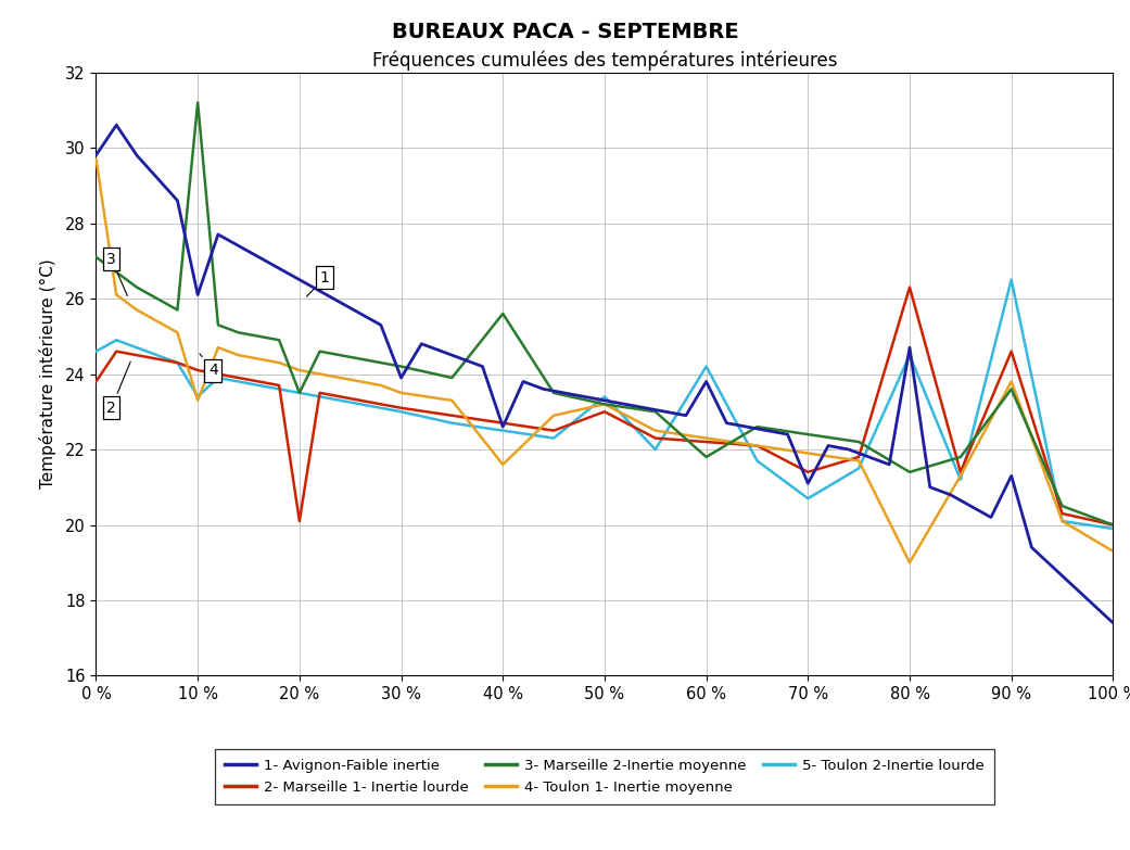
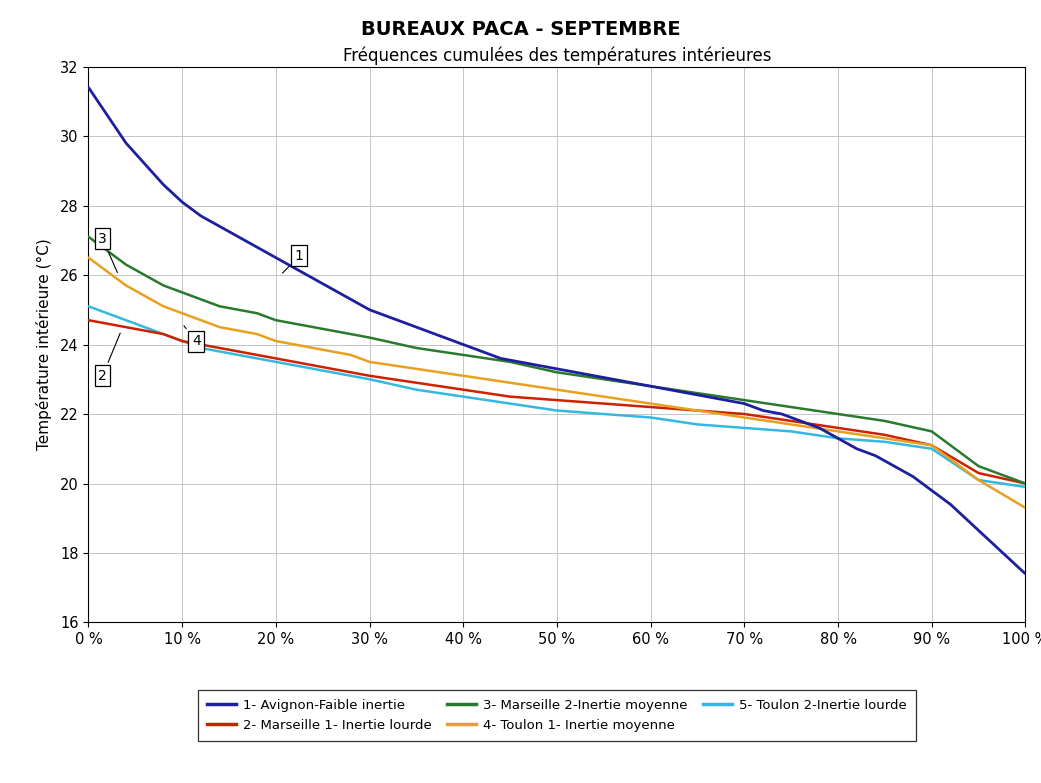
1- Avignon-Faible inertie/0 %: 29.8 -> 31.4
2- Marseille 1- Inertie lourde/0 %: 23.8 -> 24.7
4- Toulon 1- Inertie moyenne/0 %: 29.7 -> 26.5
5- Toulon 2-Inertie lourde/0 %: 24.6 -> 25.1
1- Avignon-Faible inertie/10 %: 26.1 -> 28.1
3- Marseille 2-Inertie moyenne/10 %: 31.2 -> 25.5
4- Toulon 1- Inertie moyenne/10 %: 23.3 -> 24.9
5- Toulon 2-Inertie lourde/10 %: 23.4 -> 24.1
2- Marseille 1- Inertie lourde/20 %: 20.1 -> 23.6
3- Marseille 2-Inertie moyenne/20 %: 23.5 -> 24.7
1- Avignon-Faible inertie/30 %: 23.9 -> 25.0
1- Avignon-Faible inertie/40 %: 22.6 -> 24.0
3- Marseille 2-Inertie moyenne/40 %: 25.6 -> 23.7
4- Toulon 1- Inertie moyenne/40 %: 21.6 -> 23.1
2- Marseille 1- Inertie lourde/50 %: 23.0 -> 22.4
4- Toulon 1- Inertie moyenne/50 %: 23.2 -> 22.7
5- Toulon 2-Inertie lourde/50 %: 23.4 -> 22.1
1- Avignon-Faible inertie/60 %: 23.8 -> 22.8
3- Marseille 2-Inertie moyenne/60 %: 21.8 -> 22.8
5- Toulon 2-Inertie lourde/60 %: 24.2 -> 21.9
1- Avignon-Faible inertie/70 %: 21.1 -> 22.3
2- Marseille 1- Inertie lourde/70 %: 21.4 -> 22.0
5- Toulon 2-Inertie lourde/70 %: 20.7 -> 21.6
1- Avignon-Faible inertie/80 %: 24.7 -> 21.3
2- Marseille 1- Inertie lourde/80 %: 26.3 -> 21.6
3- Marseille 2-Inertie moyenne/80 %: 21.4 -> 22.0
4- Toulon 1- Inertie moyenne/80 %: 19.0 -> 21.5
5- Toulon 2-Inertie lourde/80 %: 24.5 -> 21.3
1- Avignon-Faible inertie/90 %: 21.3 -> 19.8
2- Marseille 1- Inertie lourde/90 %: 24.6 -> 21.1
3- Marseille 2-Inertie moyenne/90 %: 23.6 -> 21.5
4- Toulon 1- Inertie moyenne/90 %: 23.8 -> 21.1
5- Toulon 2-Inertie lourde/90 %: 26.5 -> 21.0
